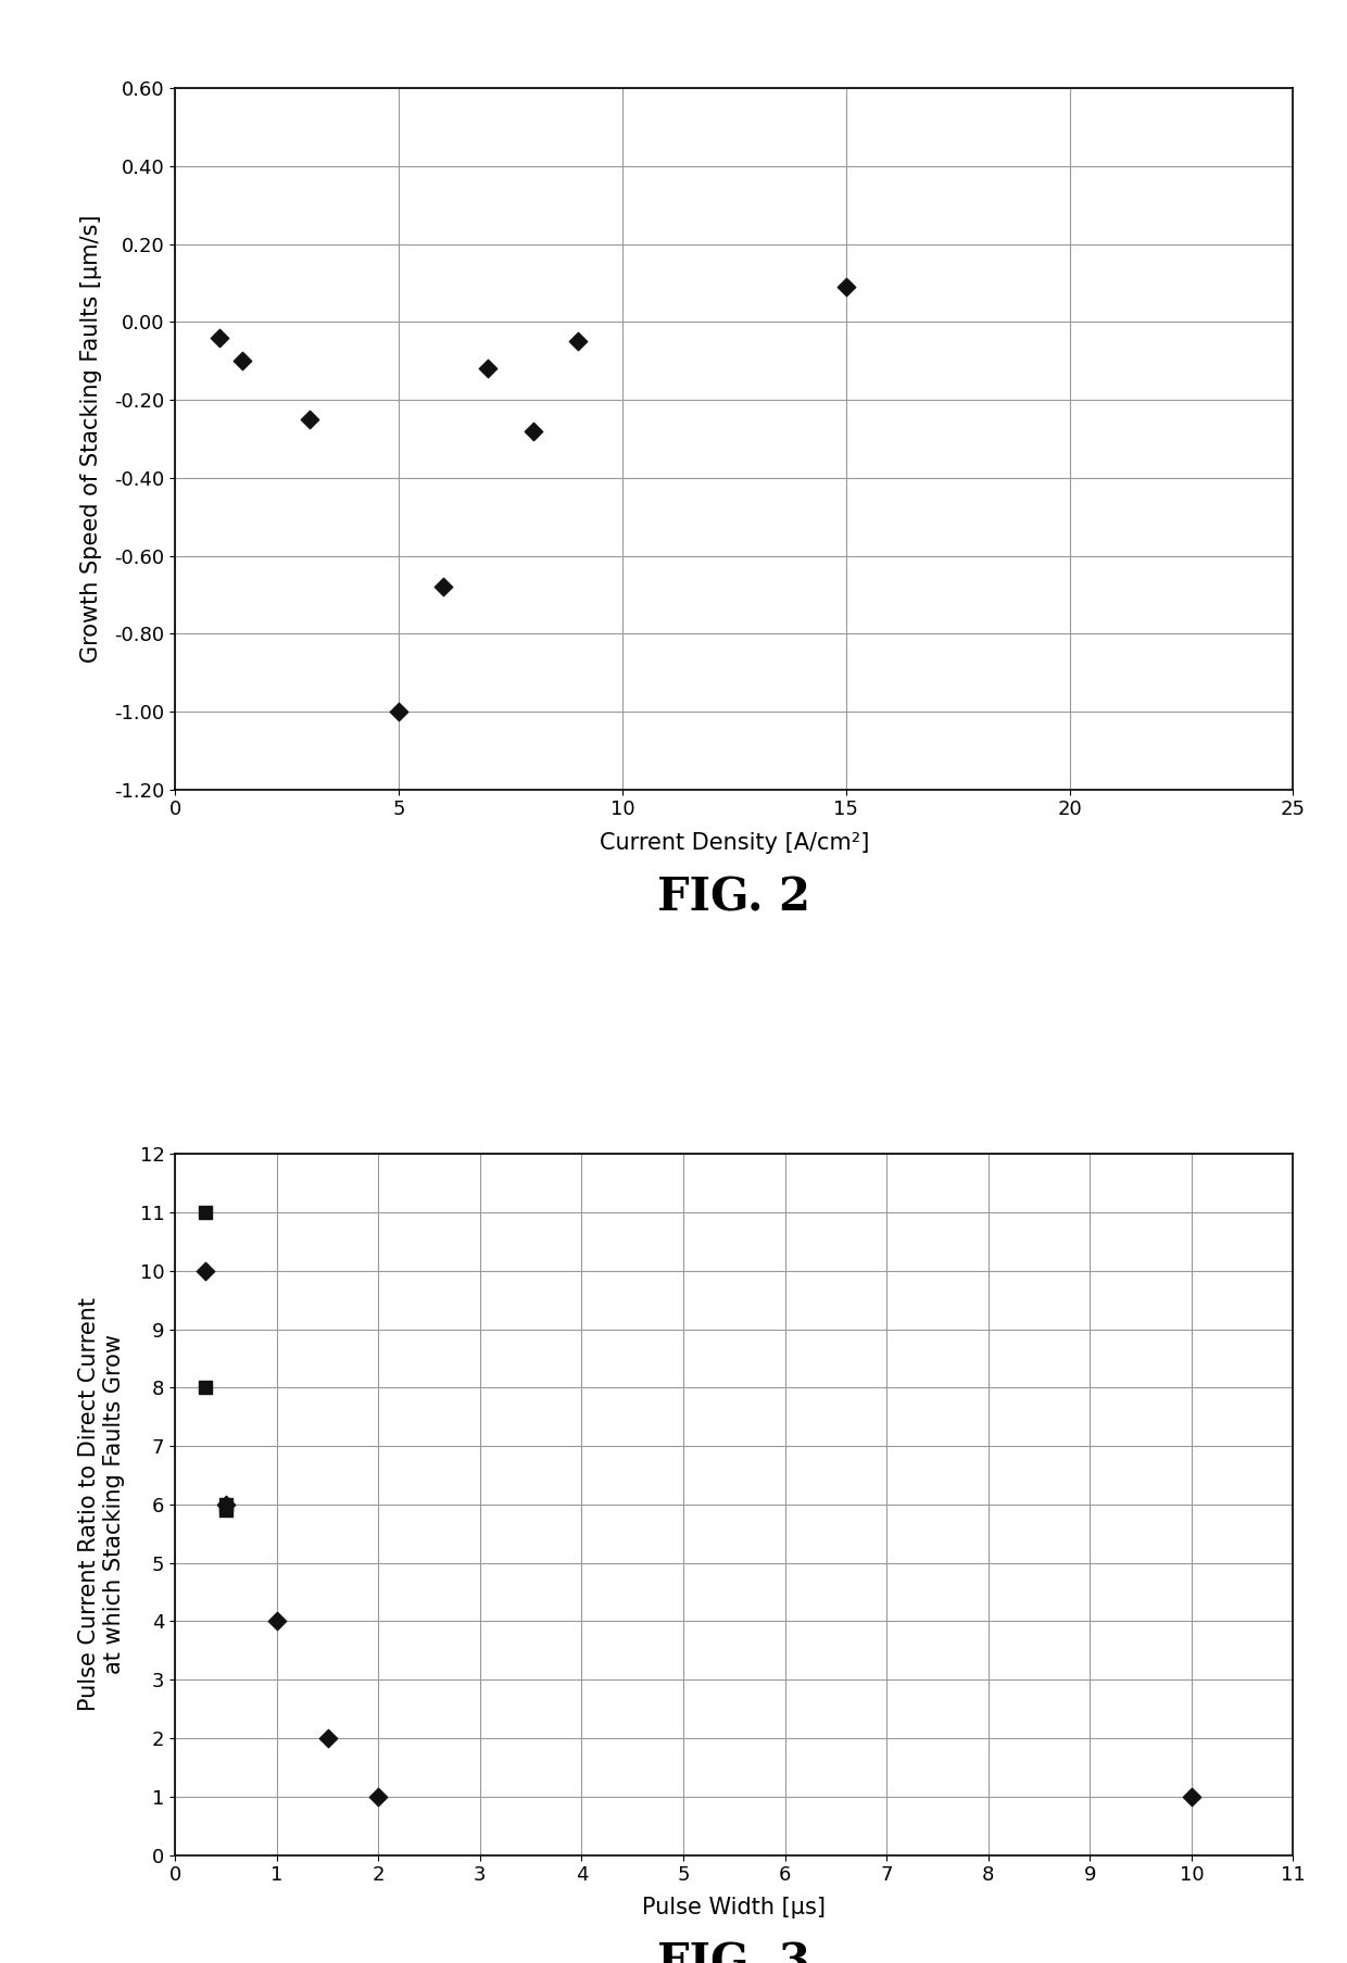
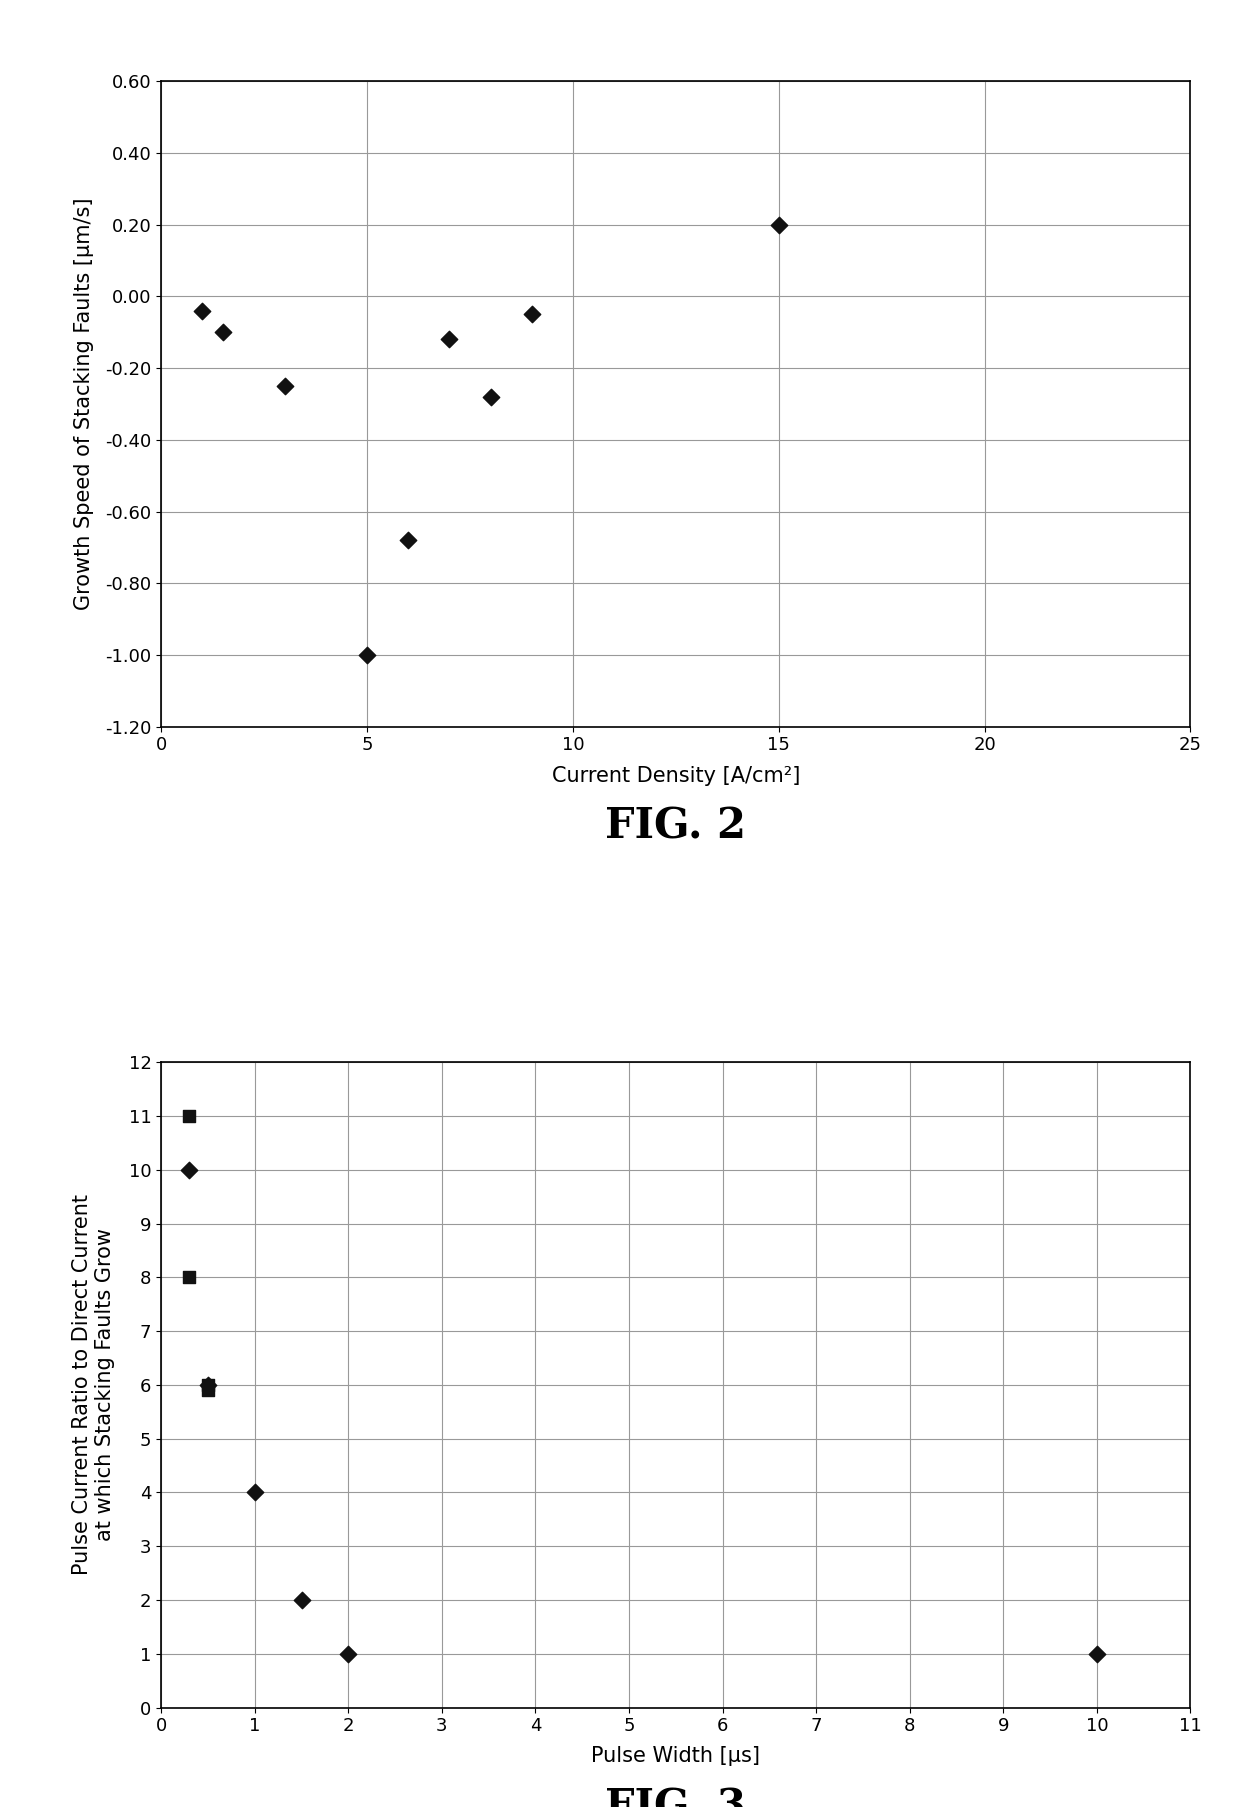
15: 0.09 -> 0.20
